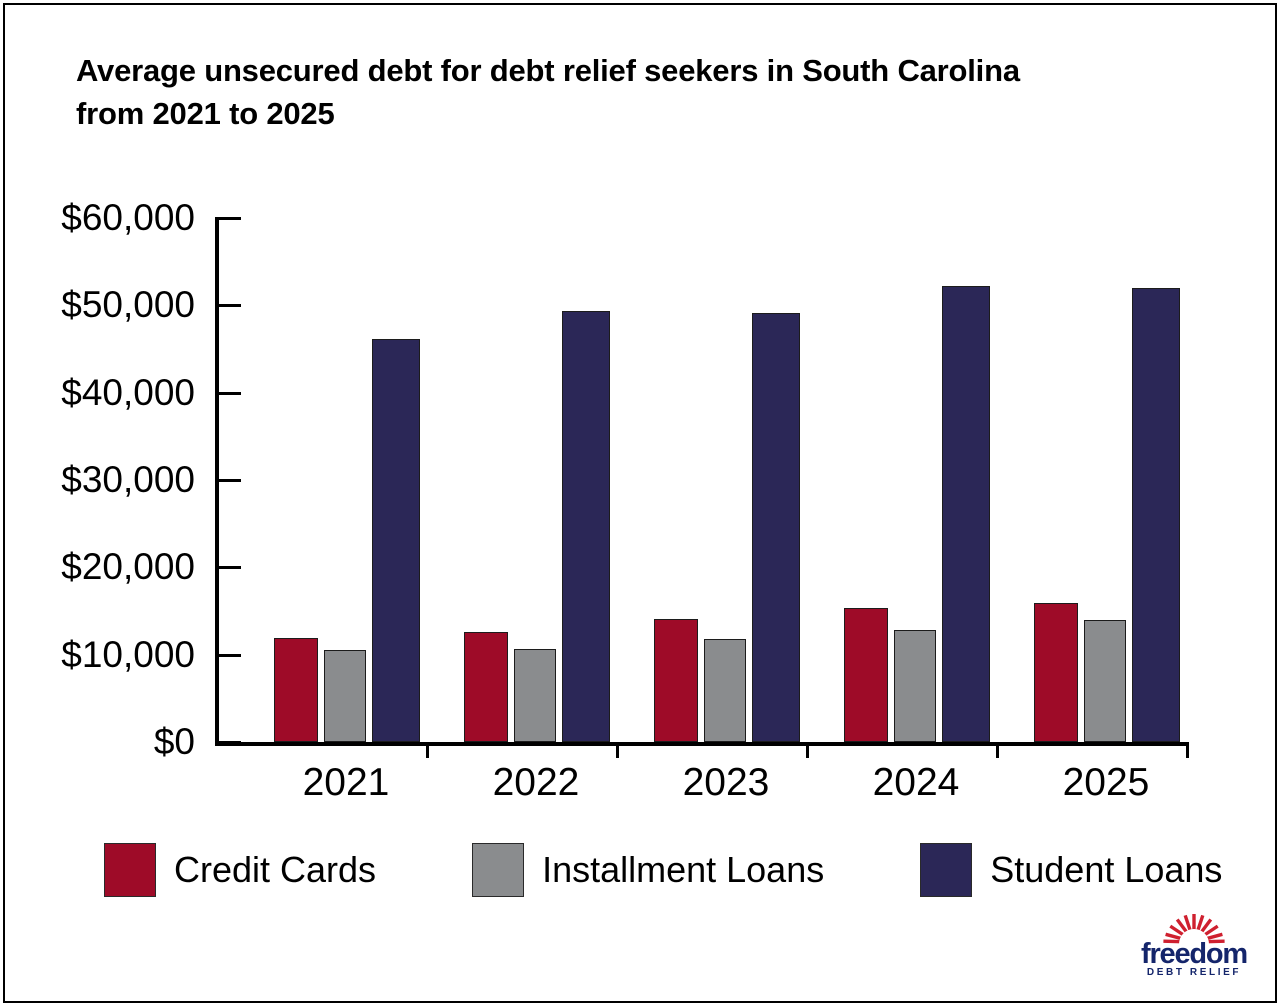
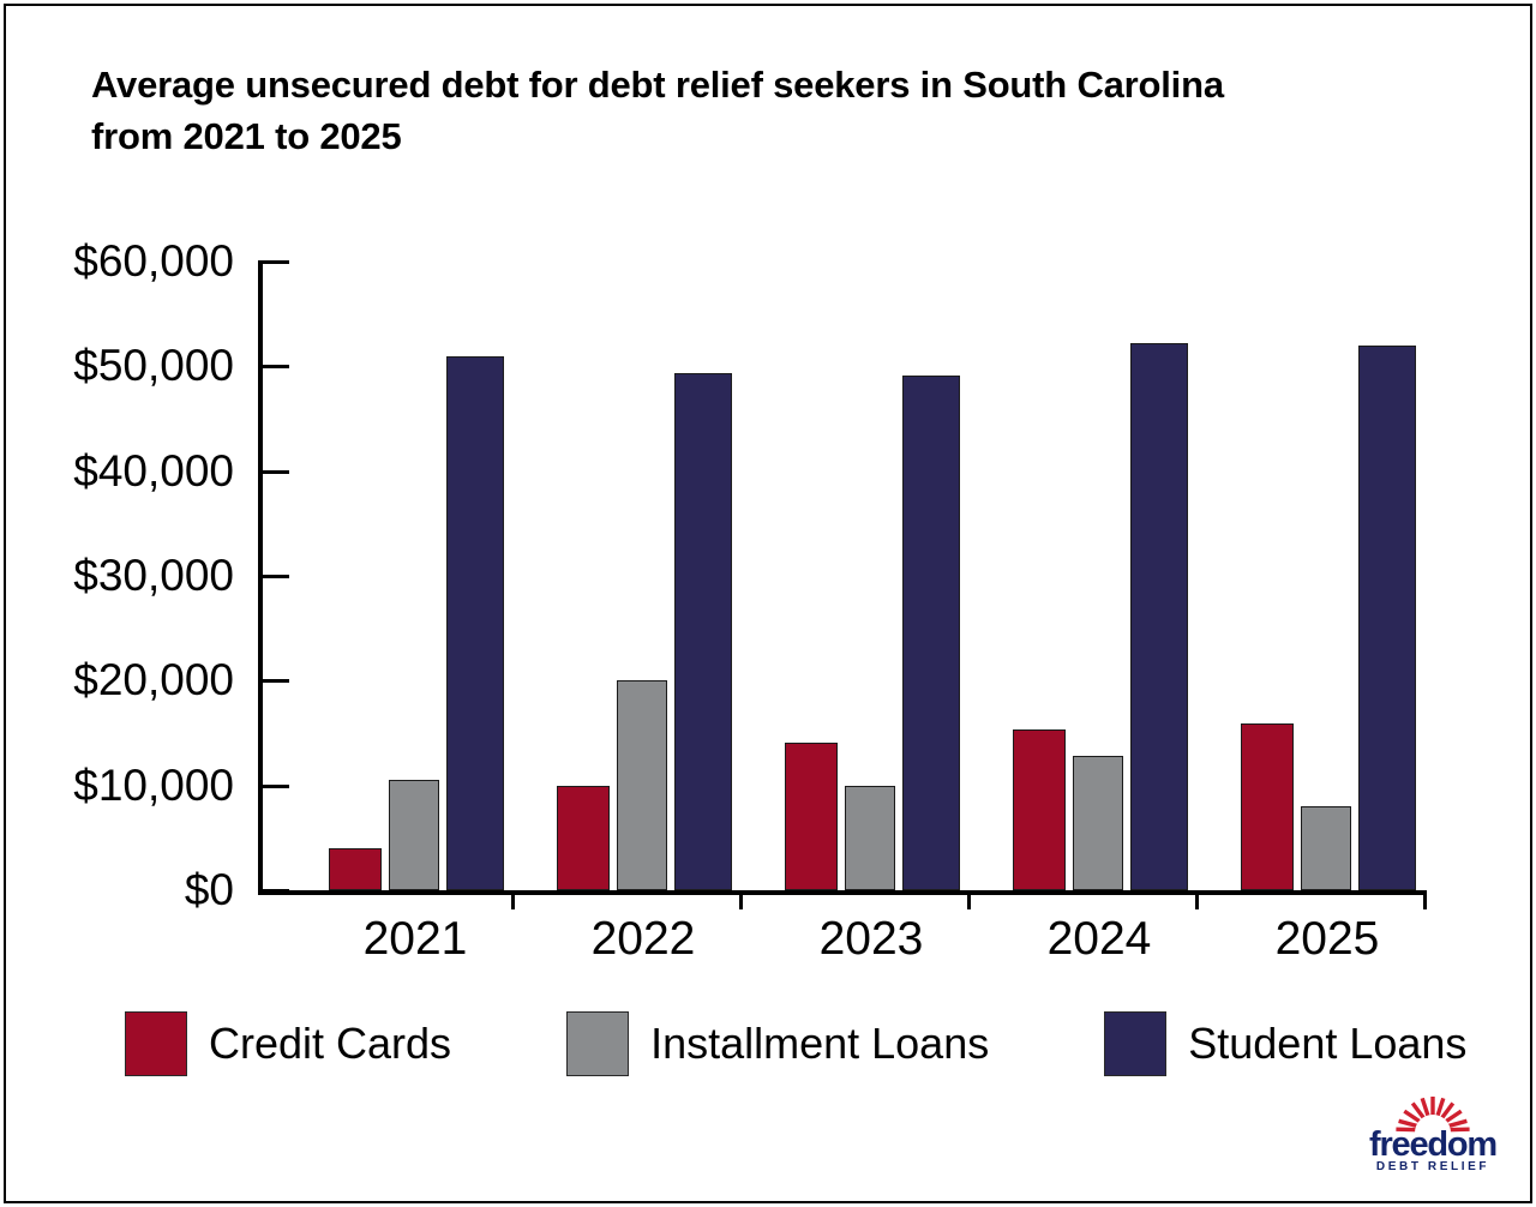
Credit Cards/2021: $12000 -> $4000
Student Loans/2021: $46000 -> $51000
Credit Cards/2022: $13000 -> $10000
Installment Loans/2022: $11000 -> $20000
Installment Loans/2023: $12000 -> $10000
Installment Loans/2025: $14000 -> $8000
